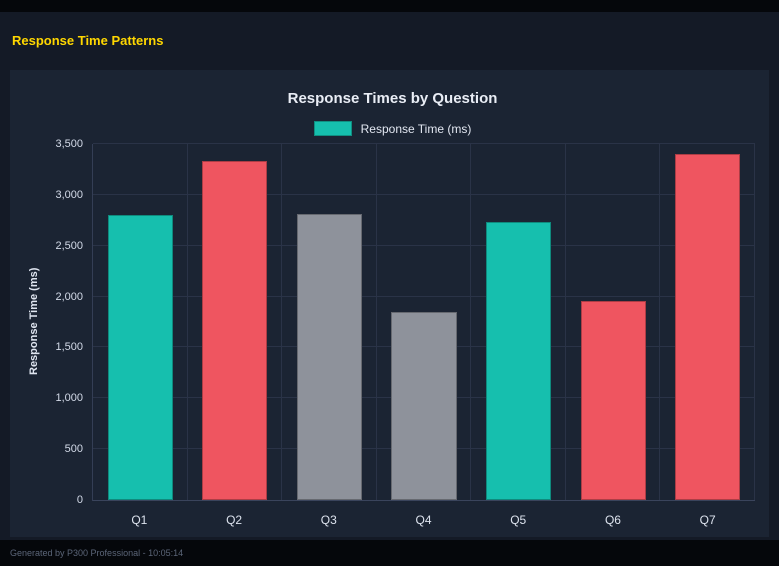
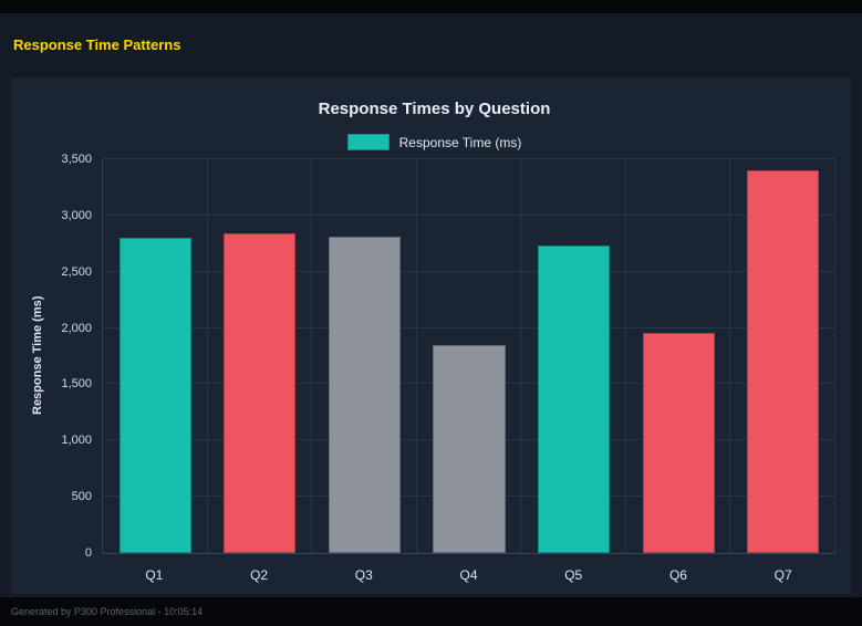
Q2: 3330 -> 2840
